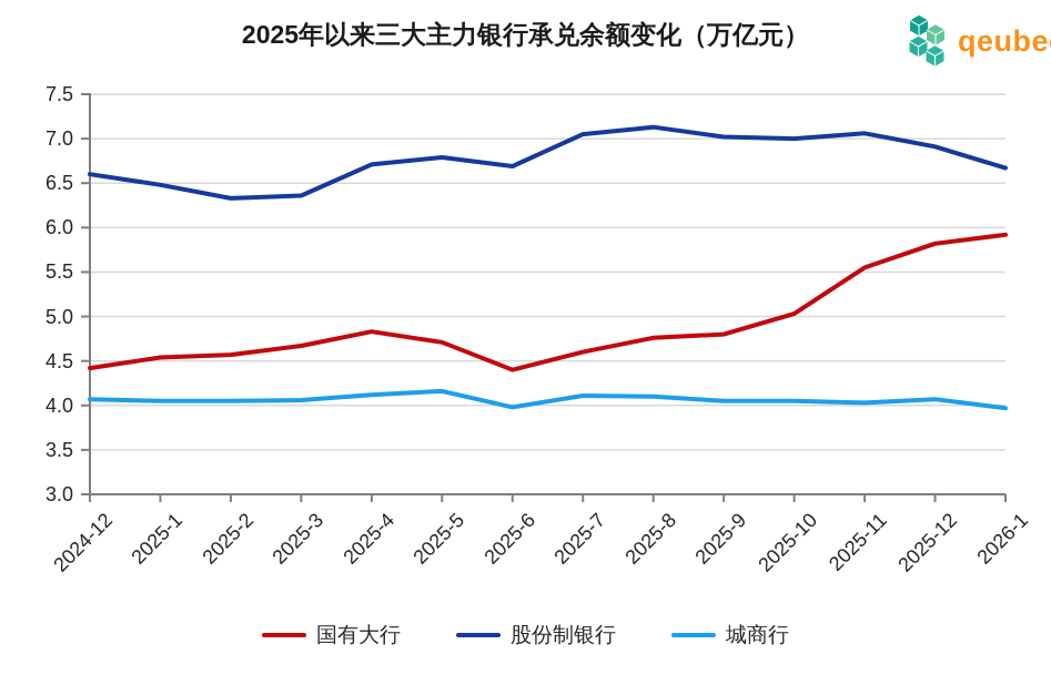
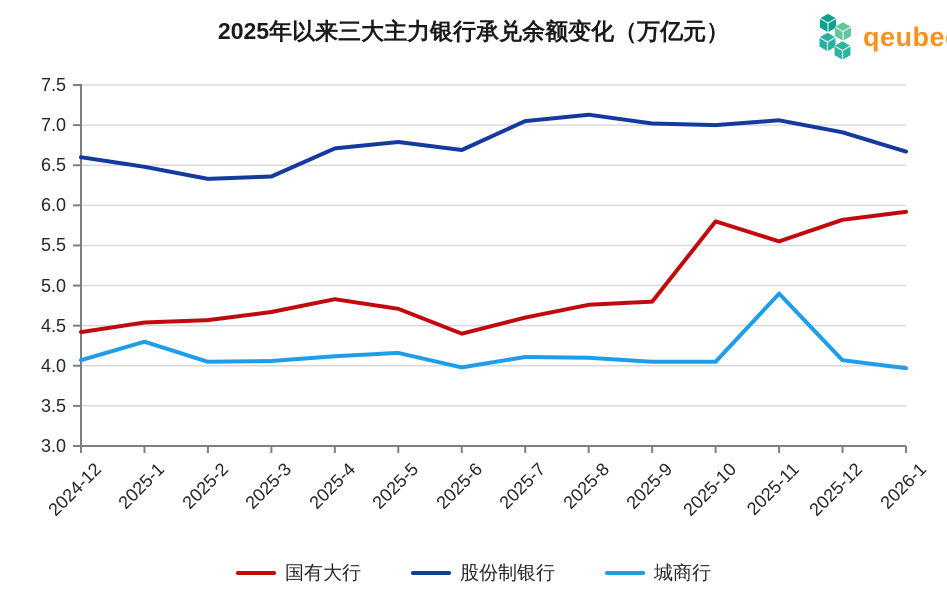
城商行/2025-1: 4.0 -> 4.3
国有大行/2025-10: 5.0 -> 5.8
城商行/2025-11: 4.0 -> 4.9
